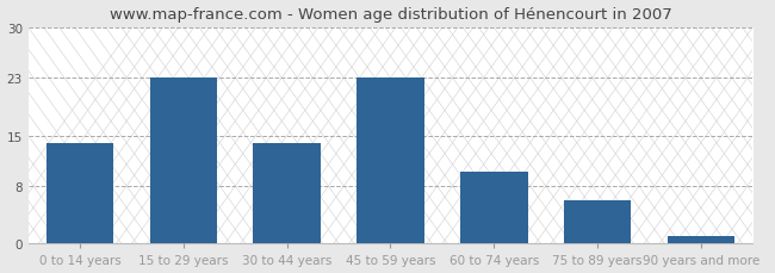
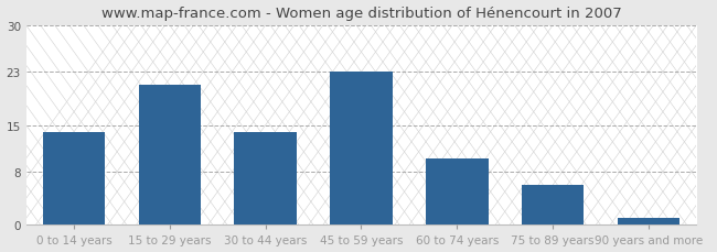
15 to 29 years: 23 -> 21
